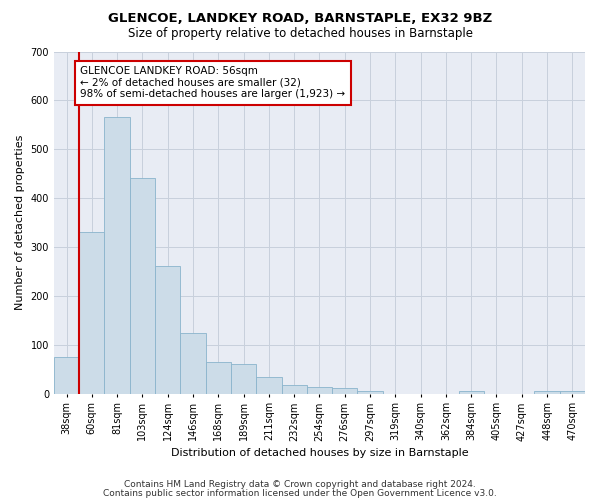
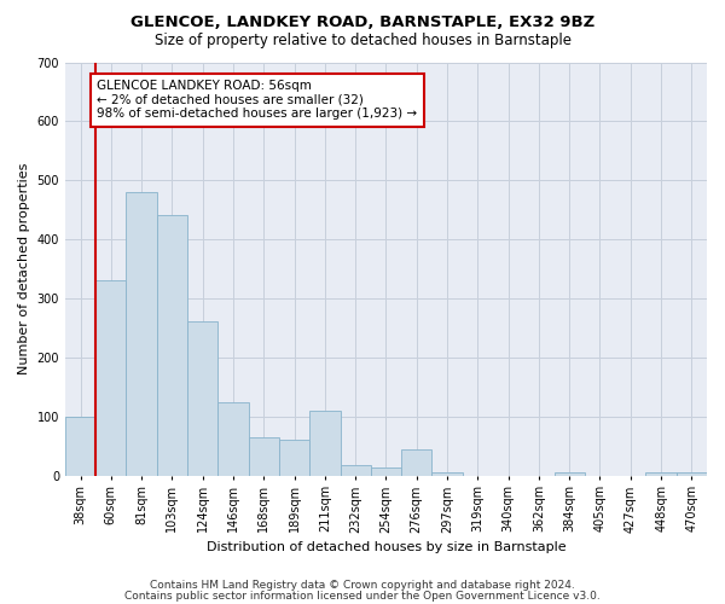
38sqm: 75 -> 100
81sqm: 565 -> 480
211sqm: 33 -> 110
276sqm: 12 -> 45
